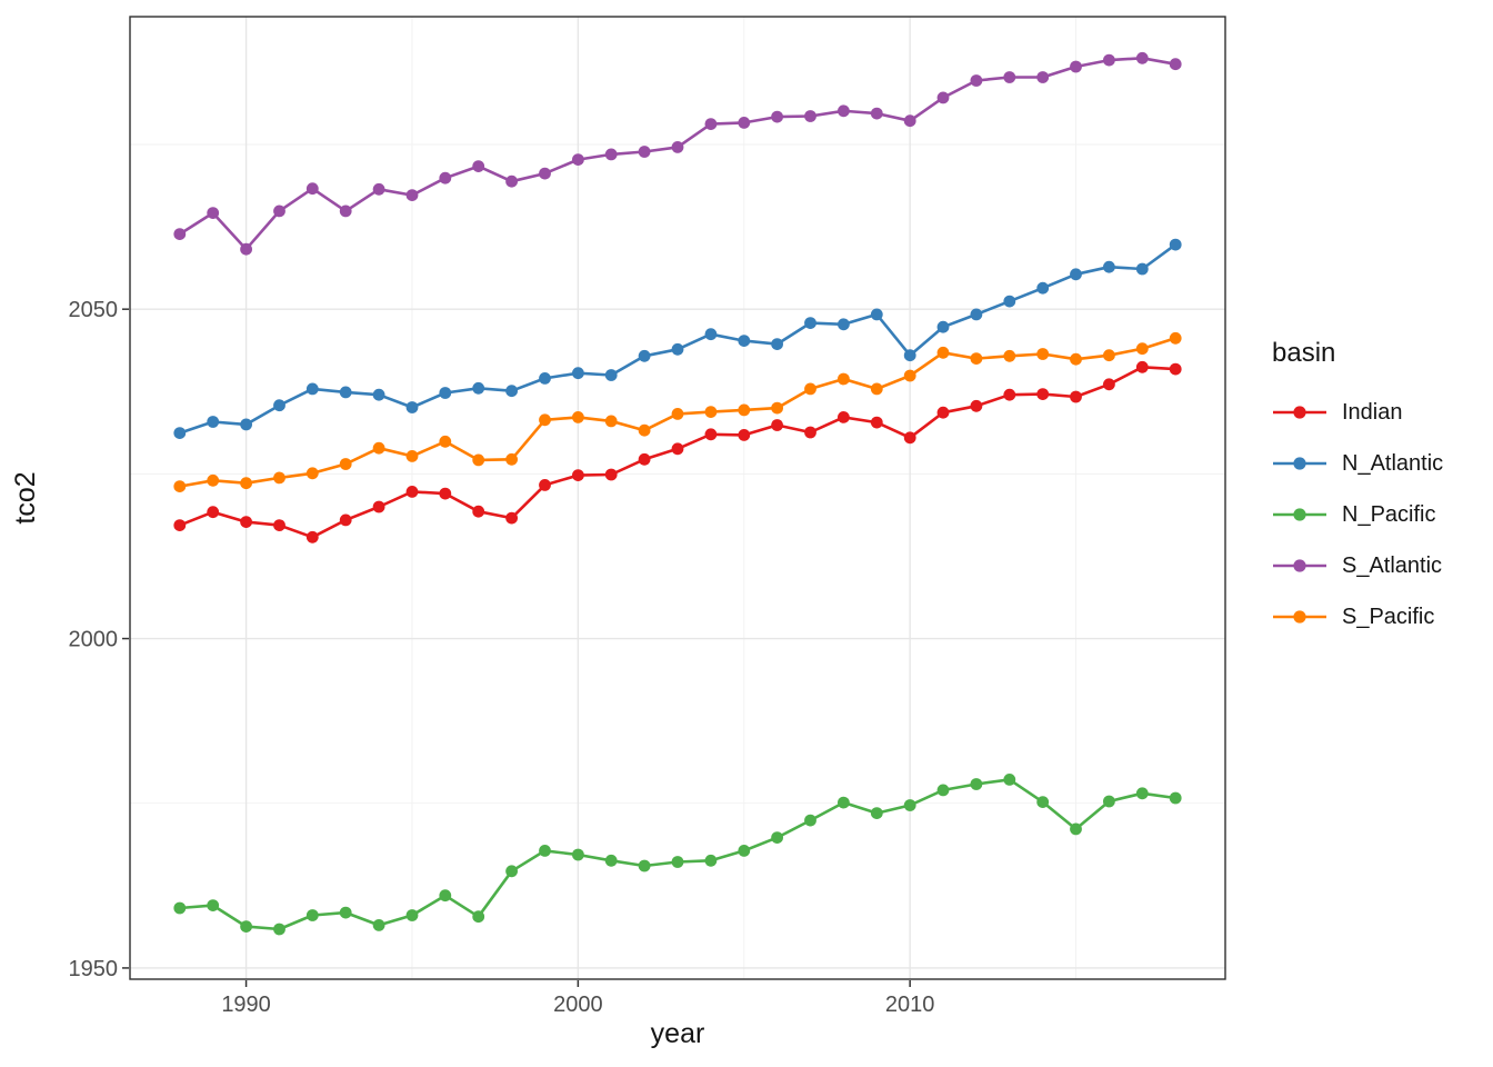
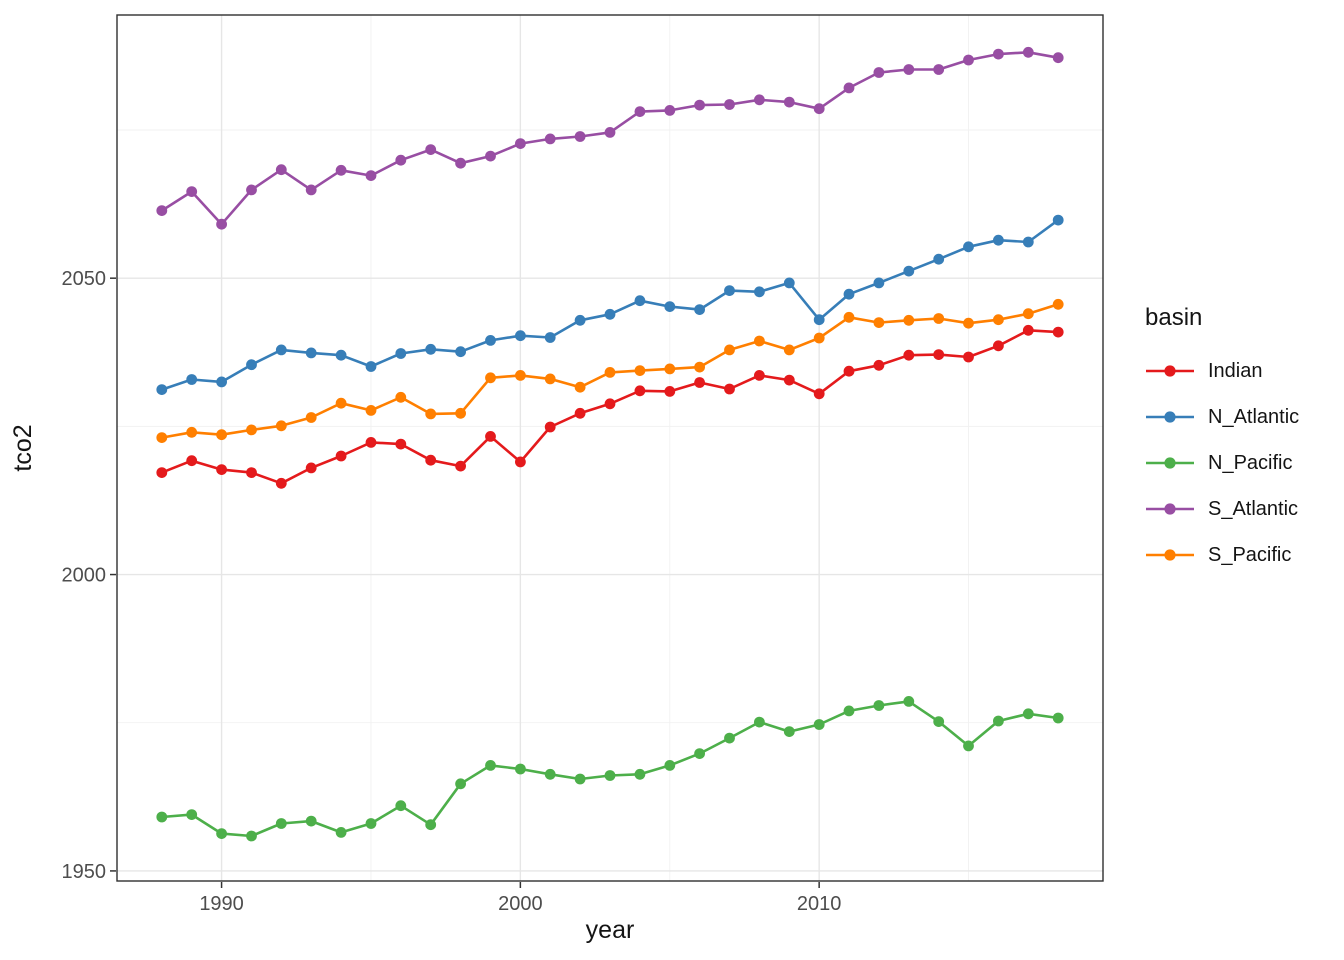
Indian/2000: 2025 -> 2019
